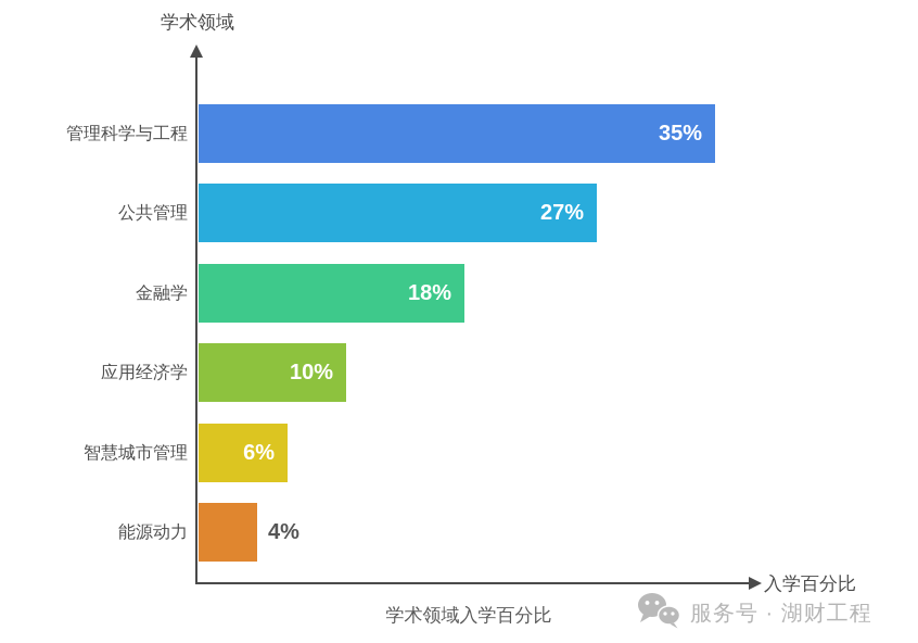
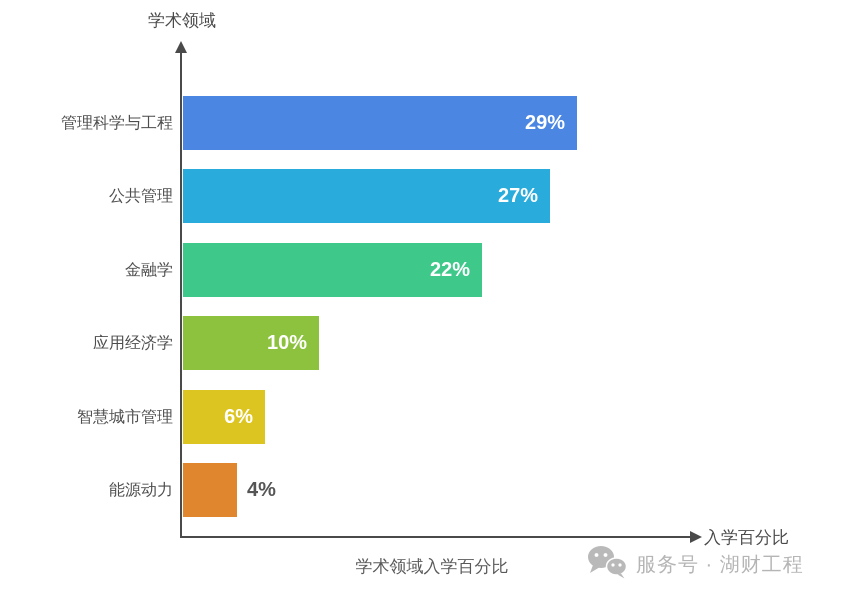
管理科学与工程: 35% -> 29%
金融学: 18% -> 22%
